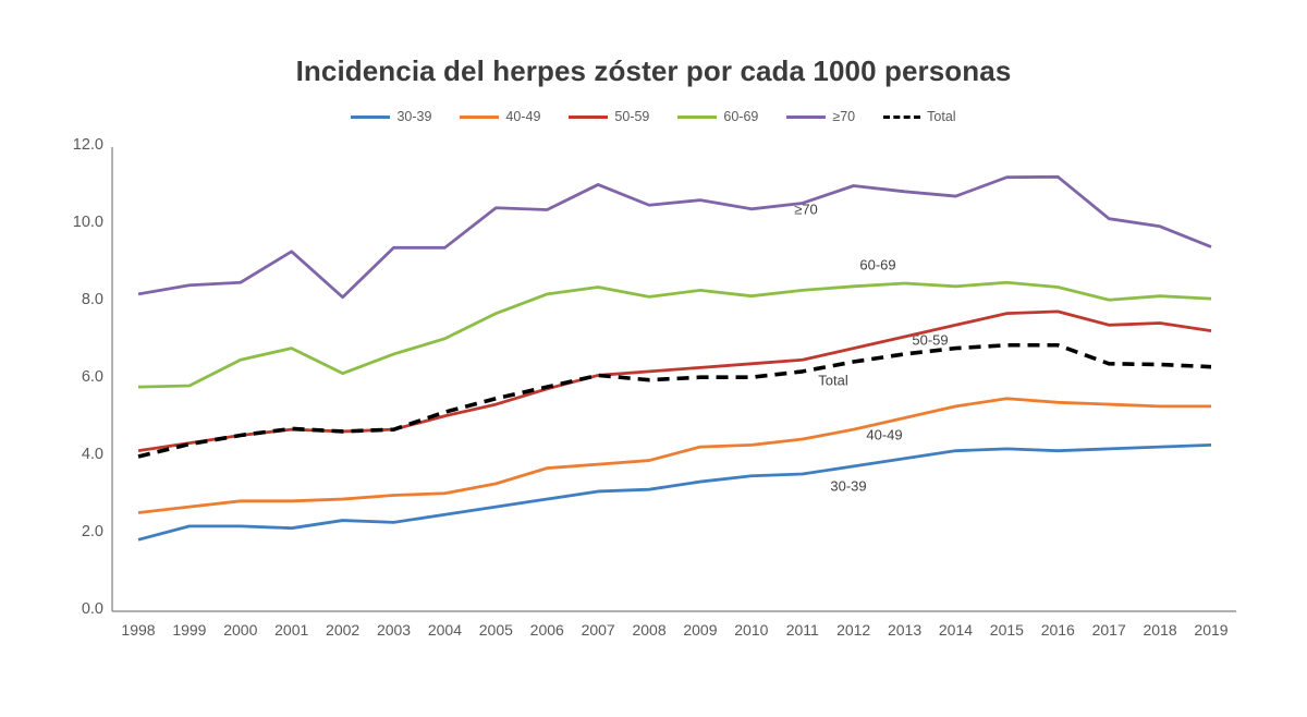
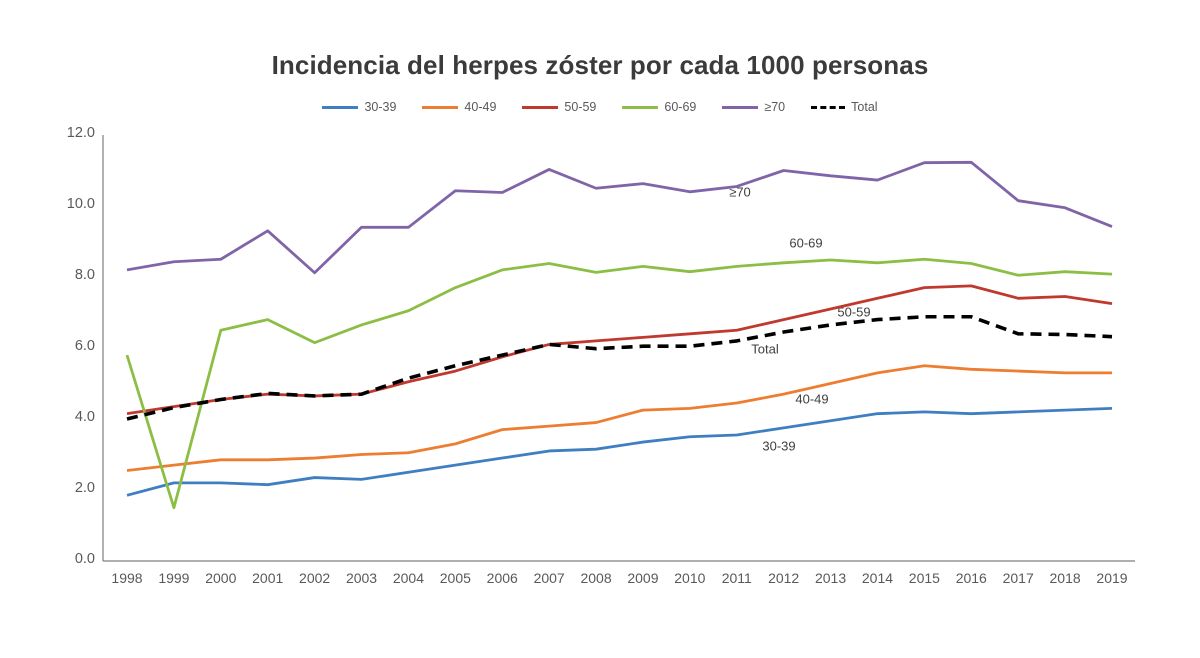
60-69/1999: 5.8 -> 1.5
